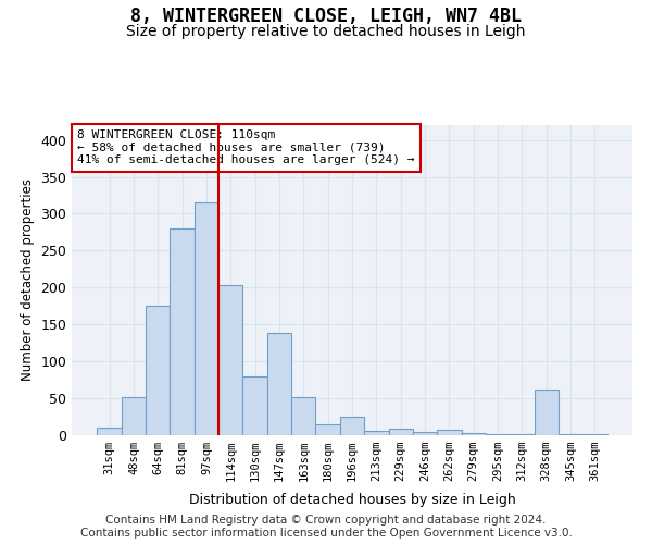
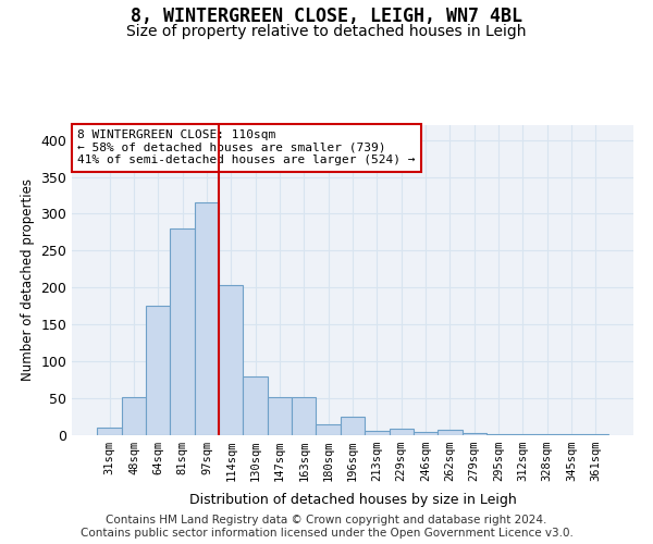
147sqm: 138 -> 52
328sqm: 62 -> 1
